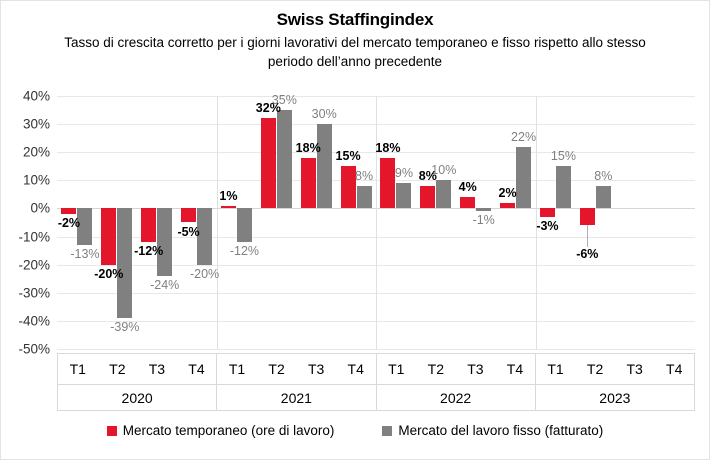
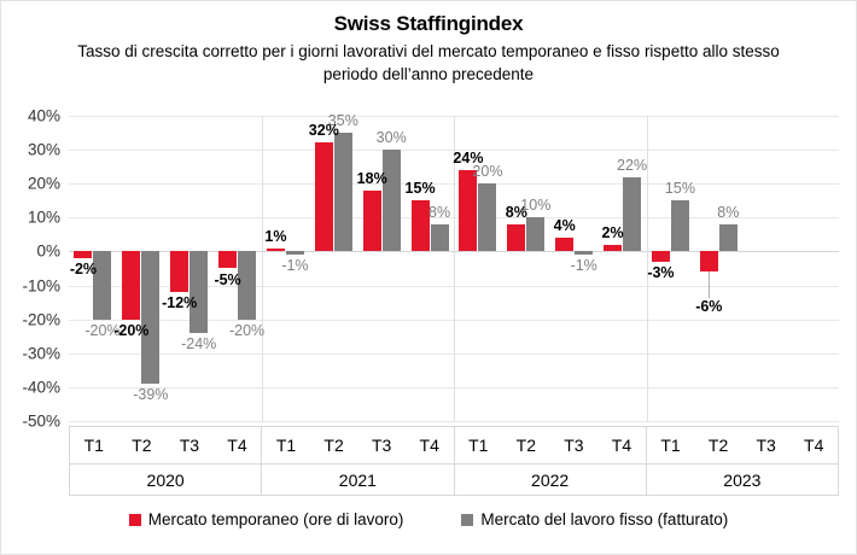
Mercato del lavoro fisso (fatturato)/2020 T1: -13% -> -20%
Mercato del lavoro fisso (fatturato)/2021 T1: -12% -> -1%
Mercato temporaneo (ore di lavoro)/2022 T1: 18% -> 24%
Mercato del lavoro fisso (fatturato)/2022 T1: 9% -> 20%
